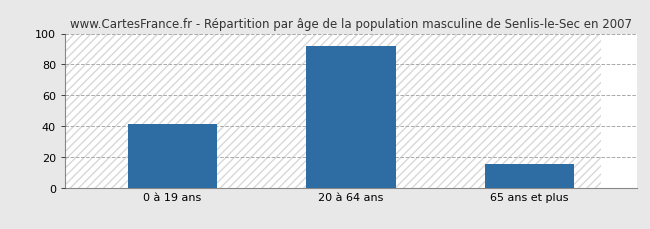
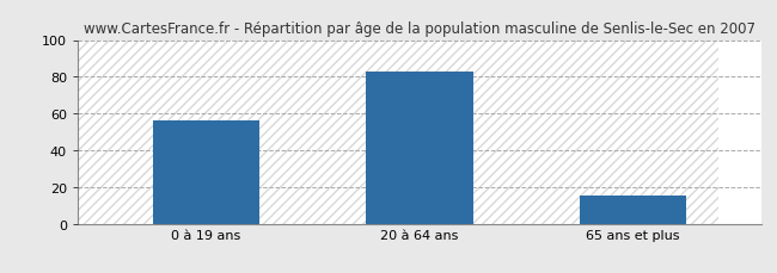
0 à 19 ans: 41 -> 56
20 à 64 ans: 92 -> 83
